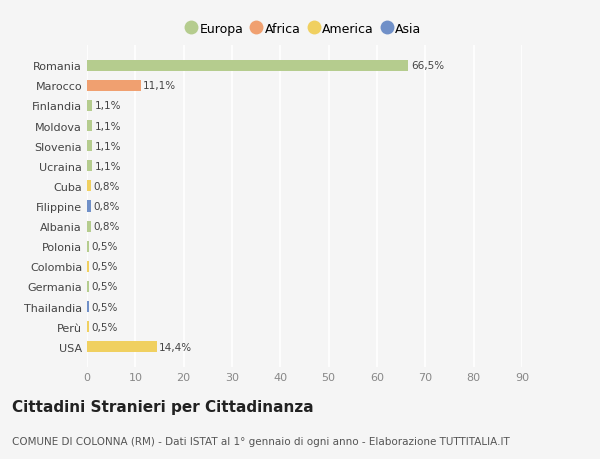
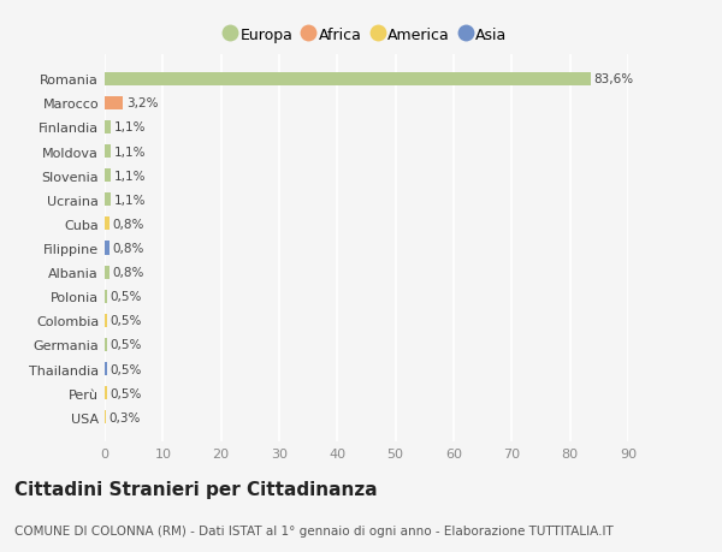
Romania: 66,5% -> 83,6%
Marocco: 11,1% -> 3,2%
USA: 14,4% -> 0,3%
